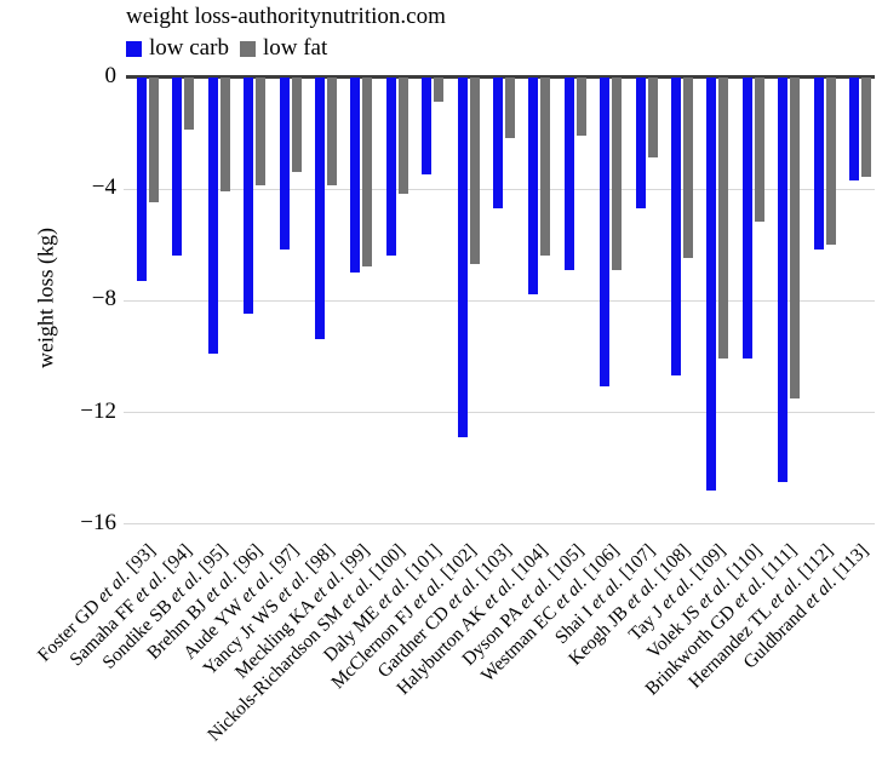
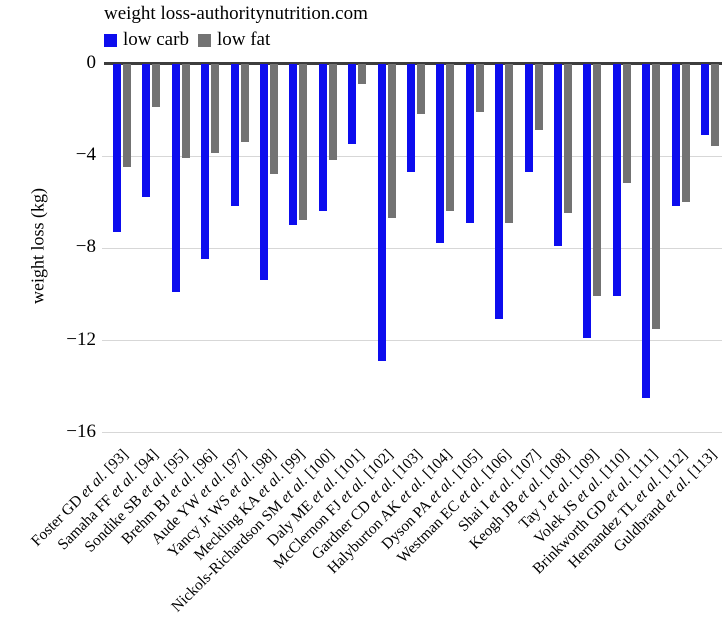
low carb/Samaha FF et al. [94]: -6.4 -> -5.8
low fat/Yancy Jr WS et al. [98]: -3.9 -> -4.8
low carb/Keogh JB et al. [108]: -10.7 -> -7.9
low carb/Tay J et al. [109]: -14.8 -> -11.9
low carb/Guldbrand et al. [113]: -3.7 -> -3.1
